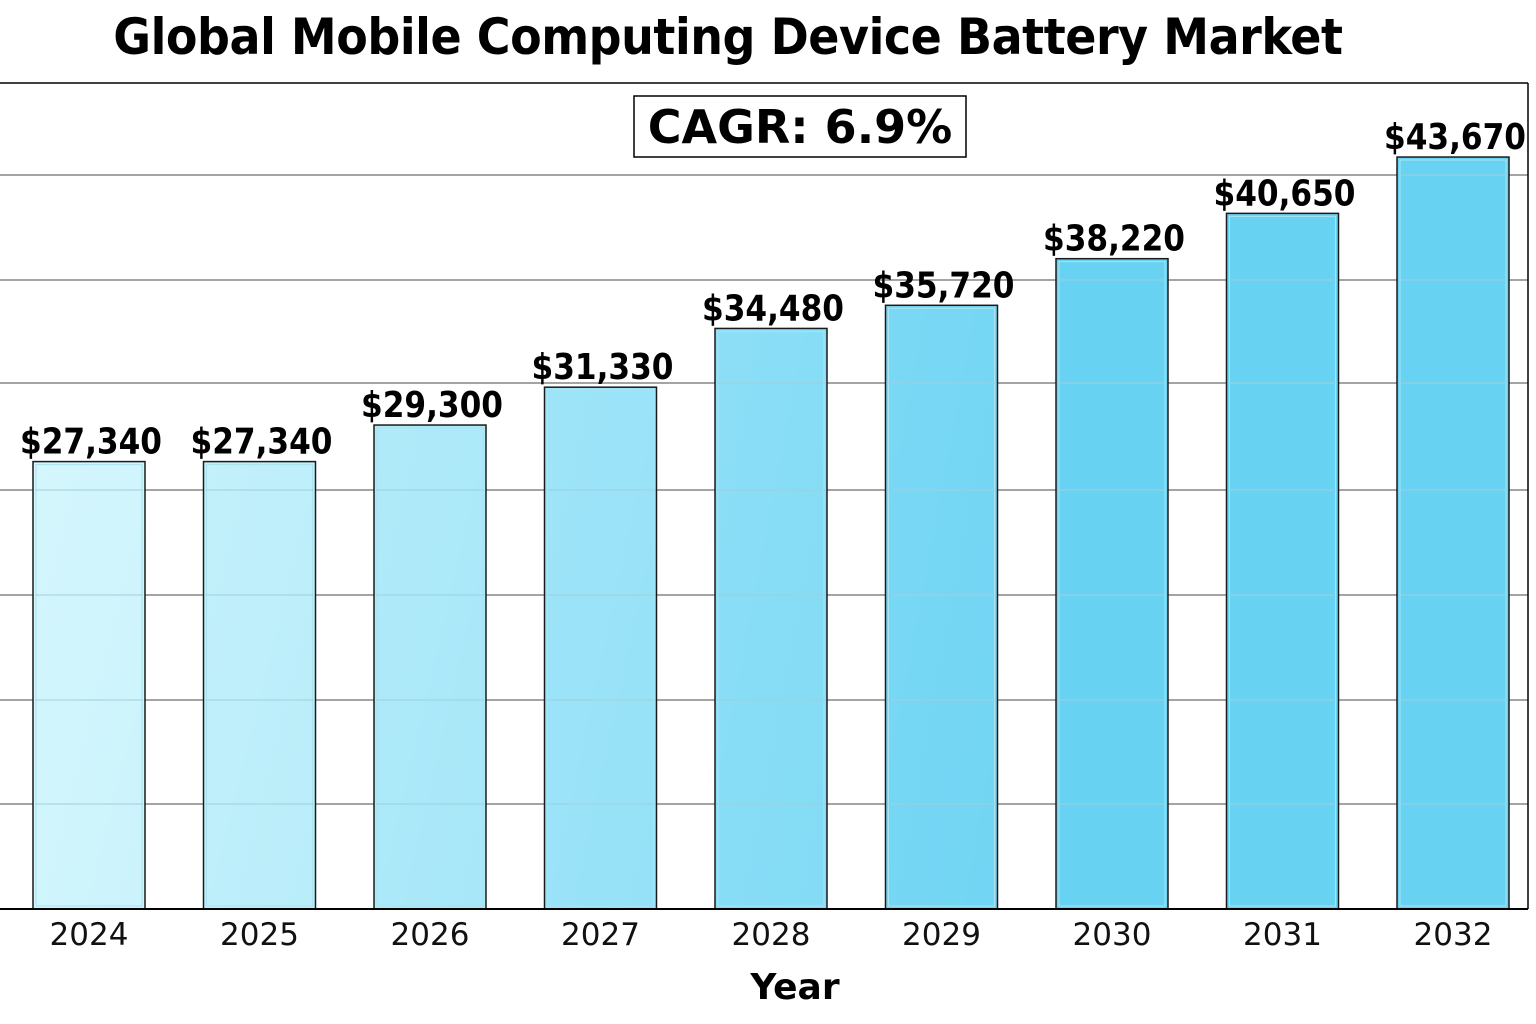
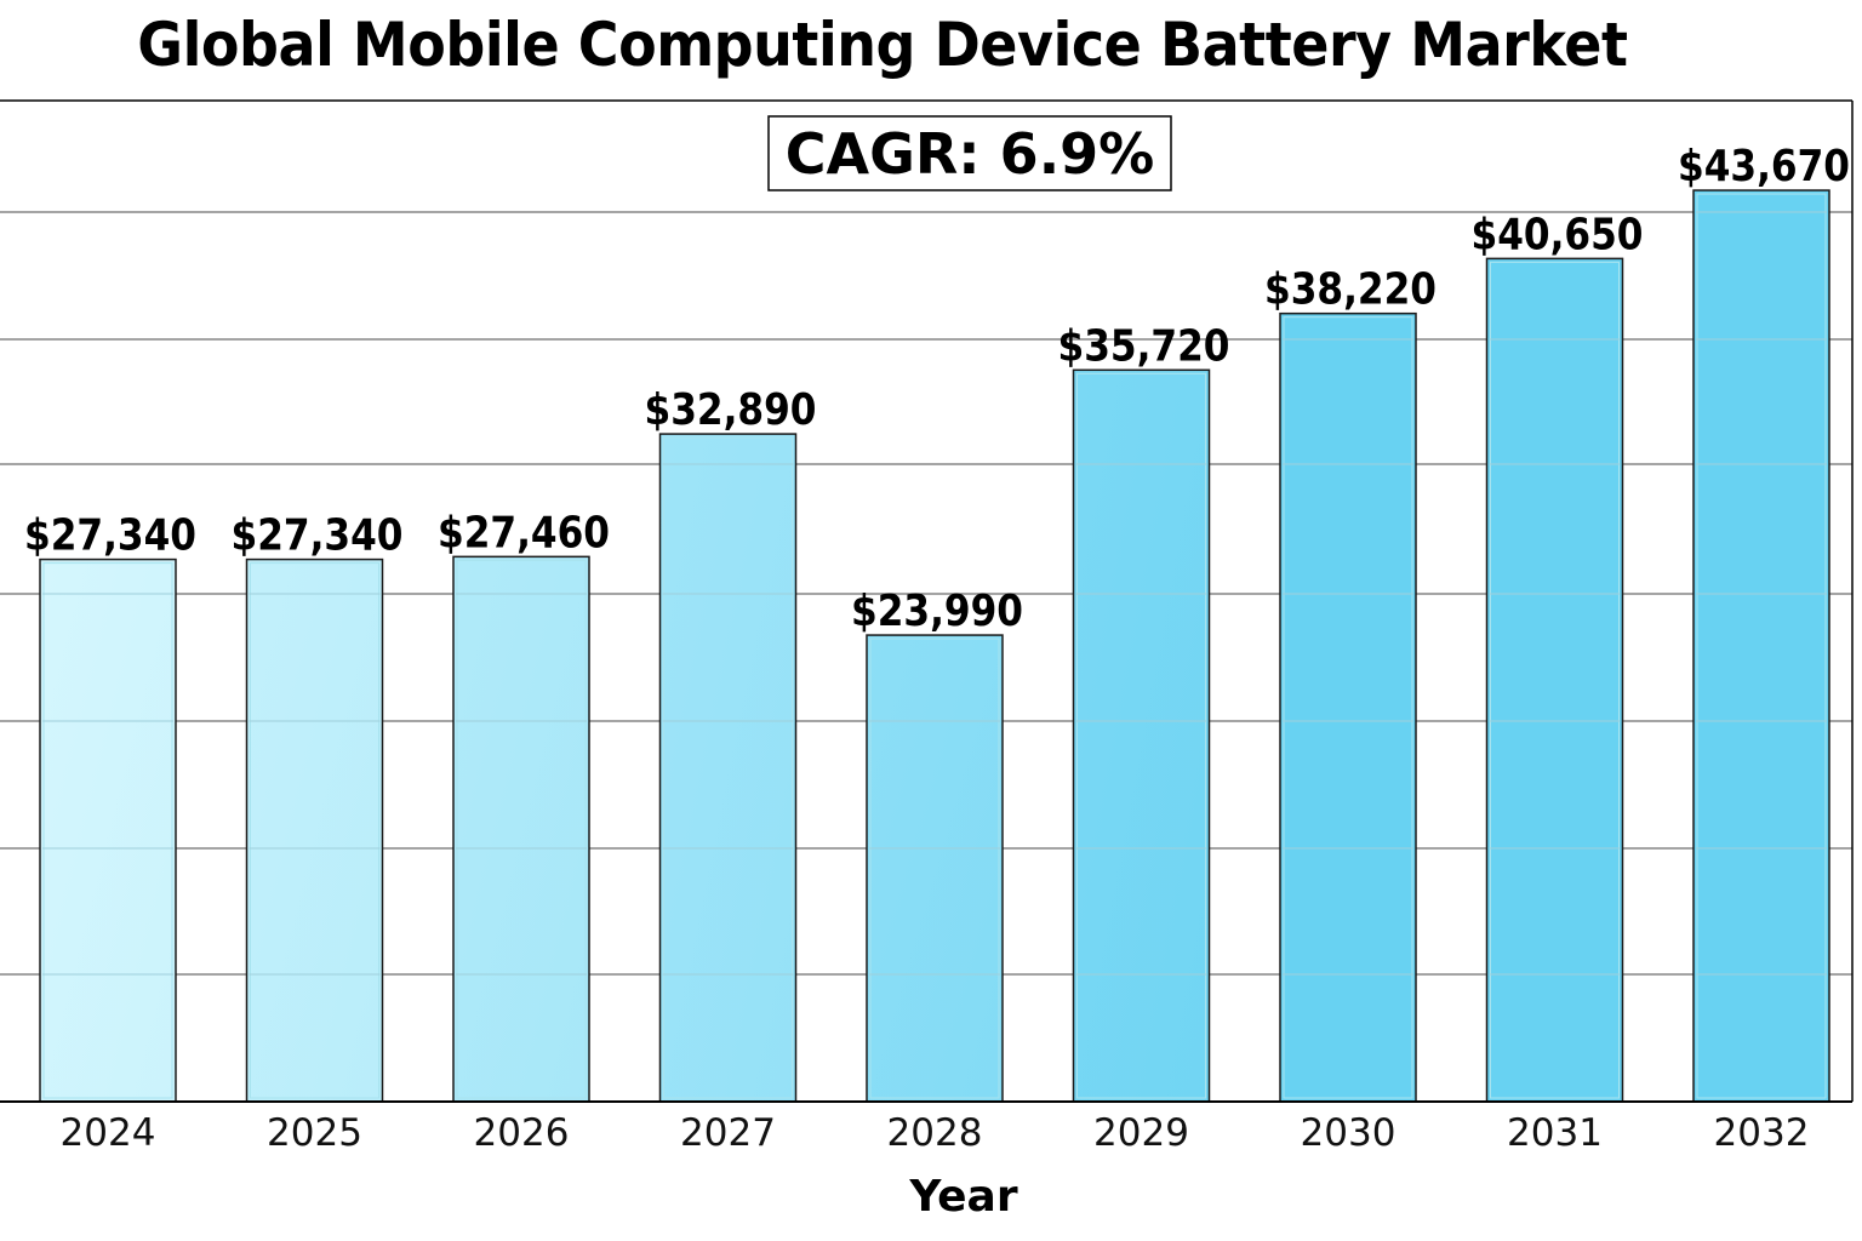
2026: $29,300 -> $27,460
2027: $31,330 -> $32,890
2028: $34,480 -> $23,990
